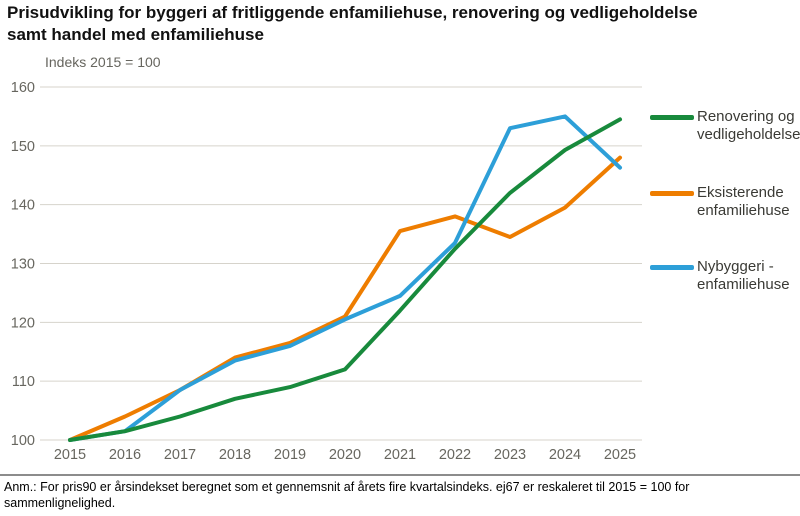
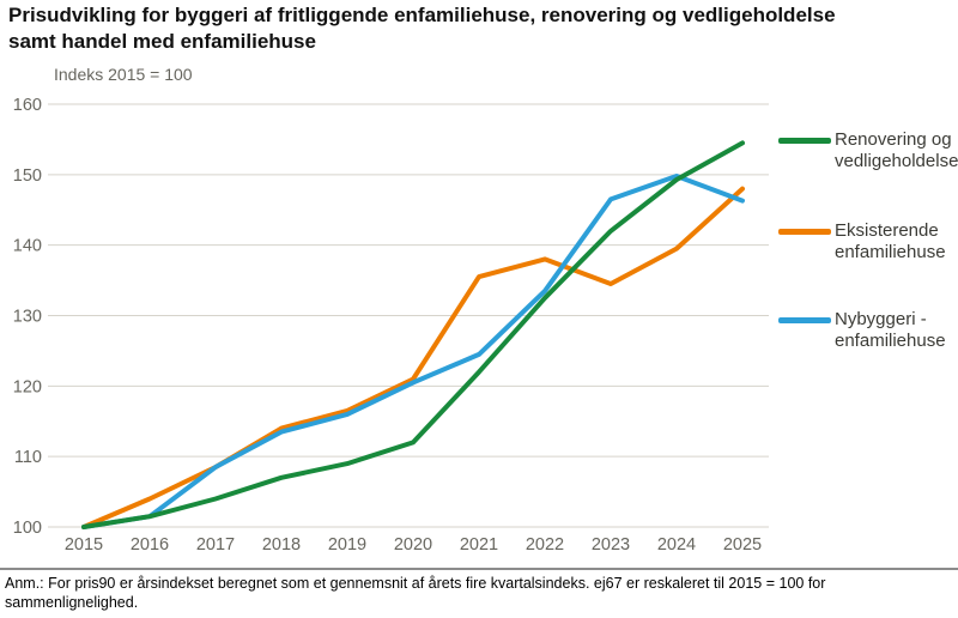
Nybyggeri - enfamiliehuse/2023: 153 -> 146
Nybyggeri - enfamiliehuse/2024: 155 -> 150
